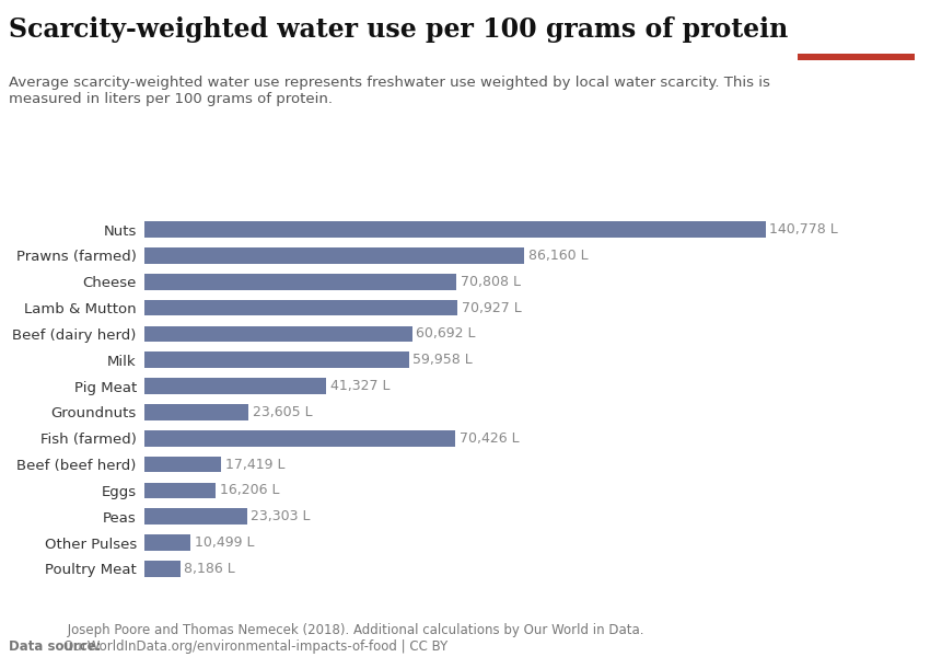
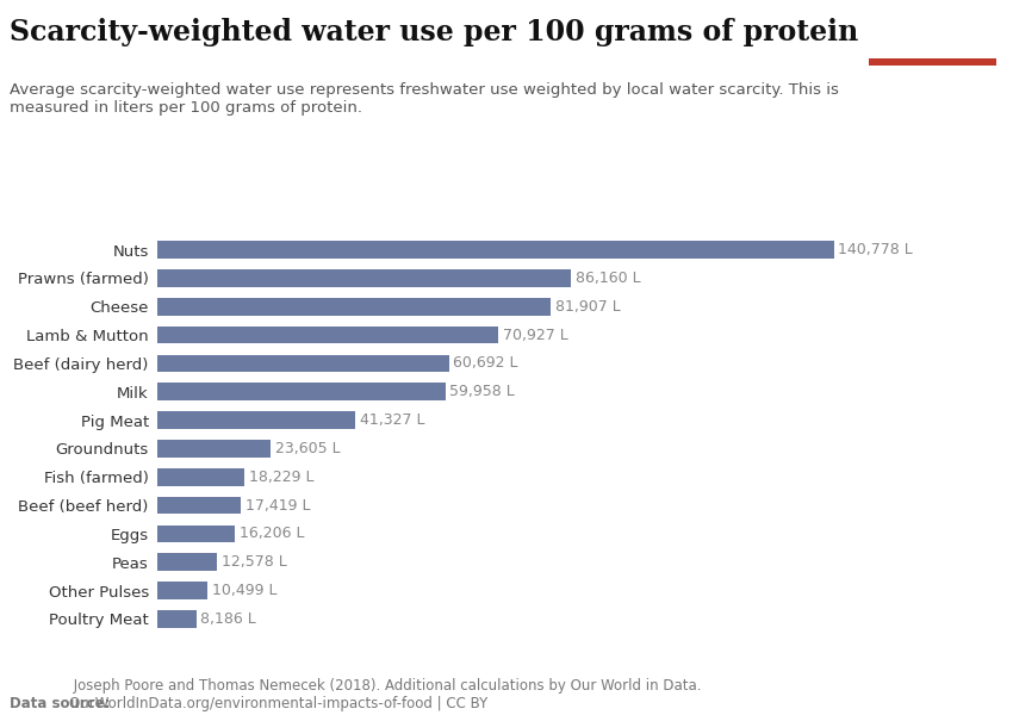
Cheese: 70,808 -> 81,907
Fish (farmed): 70,426 -> 18,229
Peas: 23,303 -> 12,578
